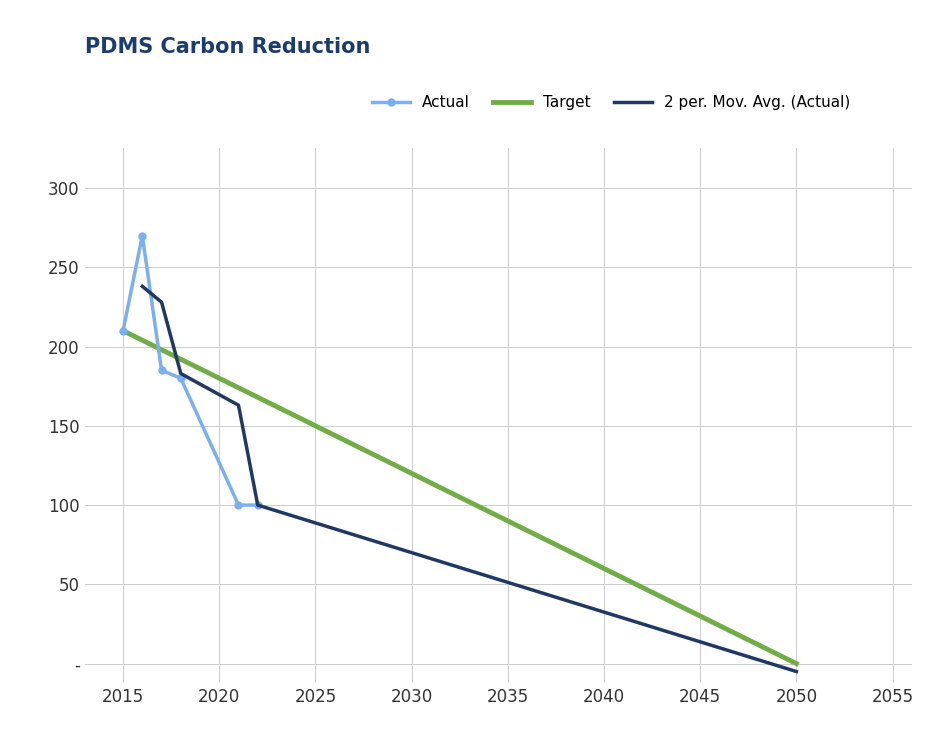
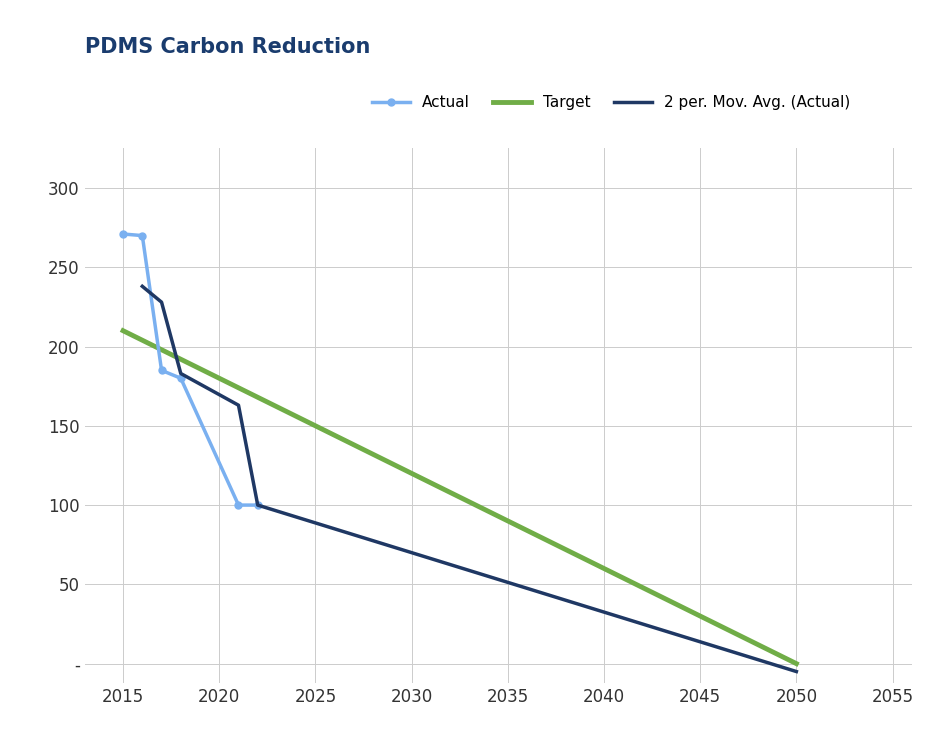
Actual/2015: 210 -> 271
